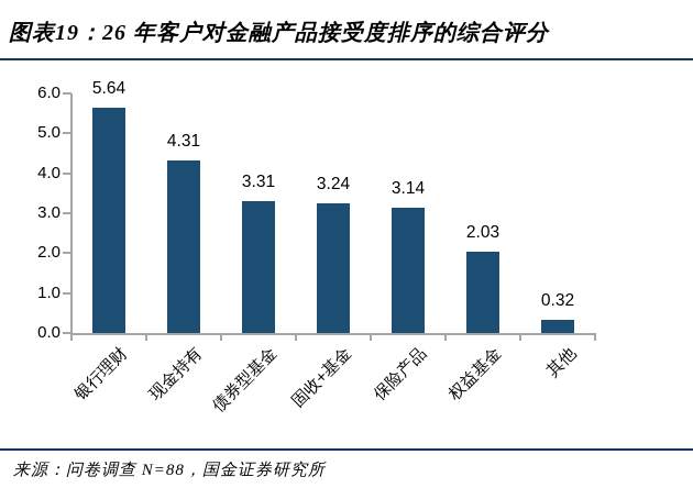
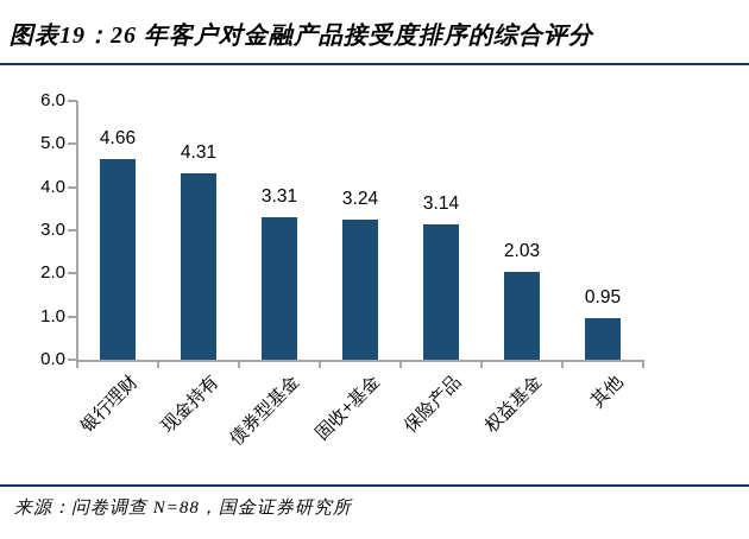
银行理财: 5.64 -> 4.66
其他: 0.32 -> 0.95
